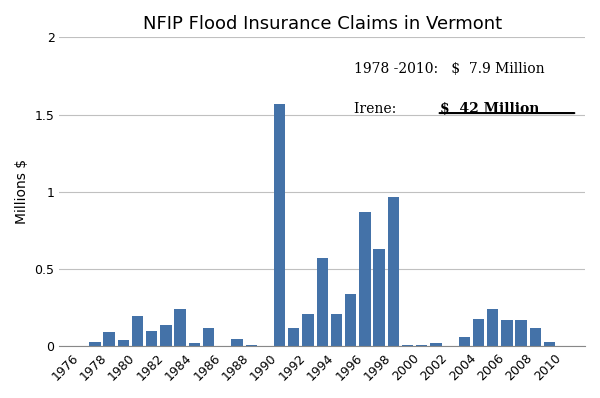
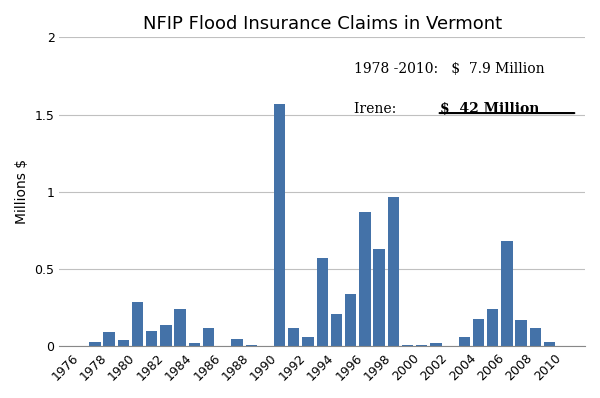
1980: 0.20 -> 0.29
1992: 0.21 -> 0.06
2006: 0.17 -> 0.68
